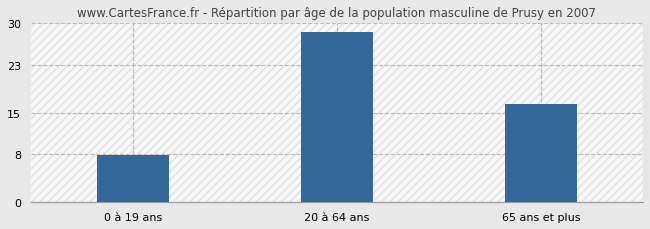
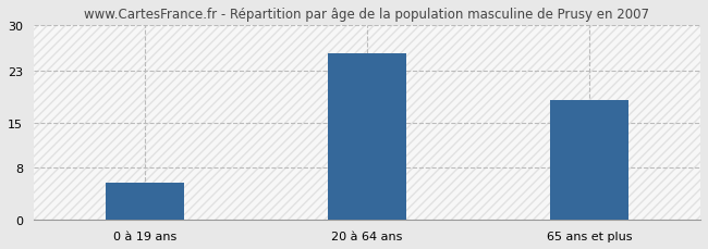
0 à 19 ans: 7.9 -> 5.8
20 à 64 ans: 28.5 -> 25.6
65 ans et plus: 16.5 -> 18.4
